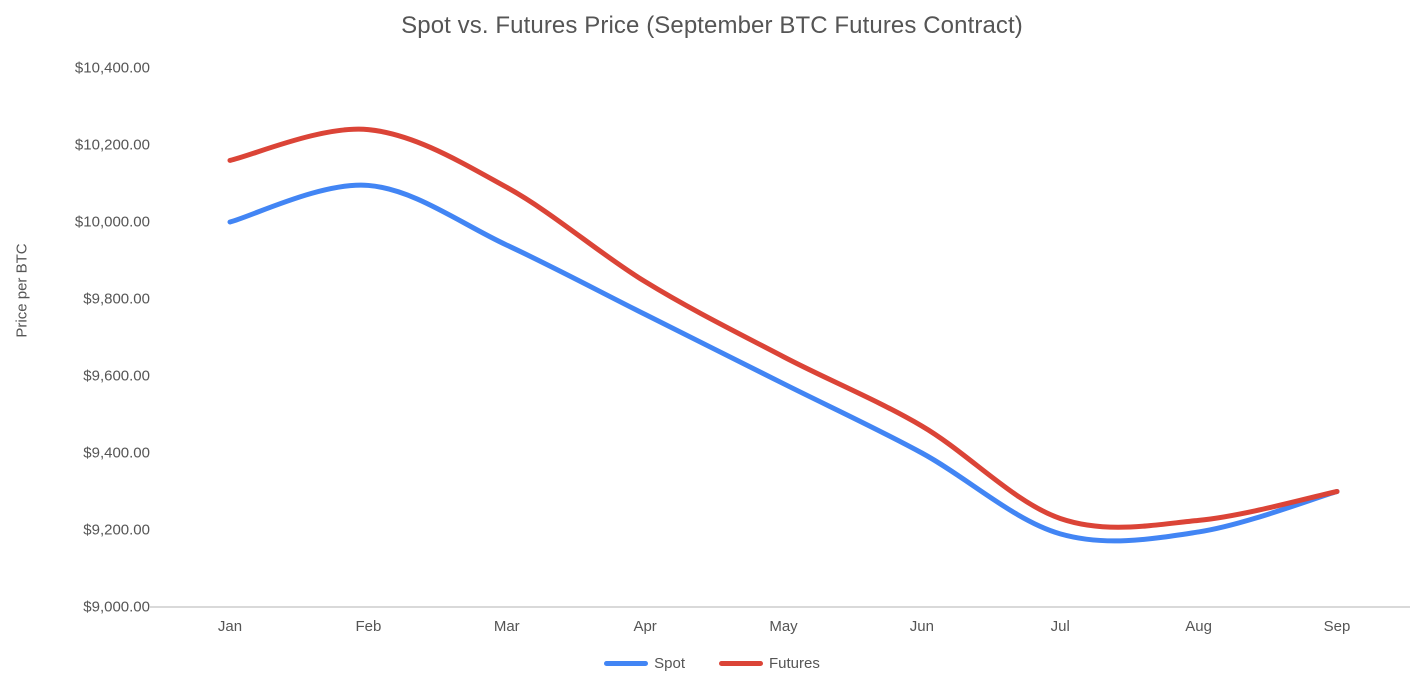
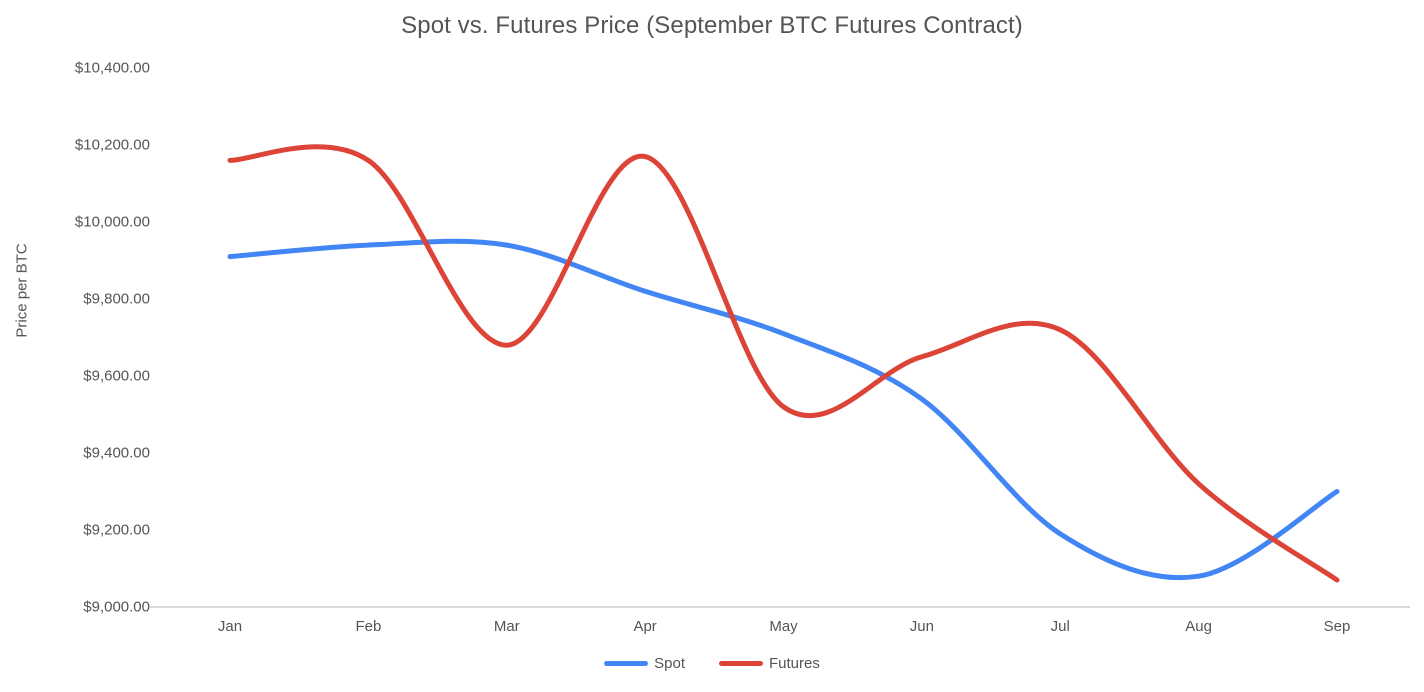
Spot/Jan: $10000 -> $9910
Spot/Feb: $10100 -> $9940
Futures/Feb: $10240 -> $10160
Futures/Mar: $10090 -> $9680
Spot/Apr: $9760 -> $9820
Futures/Apr: $9840 -> $10170
Spot/May: $9580 -> $9710
Futures/May: $9650 -> $9520
Spot/Jun: $9400 -> $9540
Futures/Jun: $9470 -> $9650
Futures/Jul: $9230 -> $9720
Spot/Aug: $9200 -> $9080
Futures/Aug: $9220 -> $9320
Futures/Sep: $9300 -> $9070
